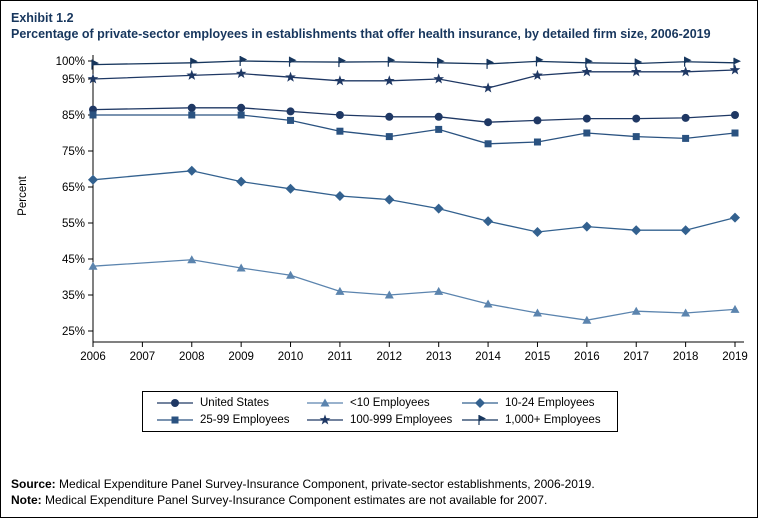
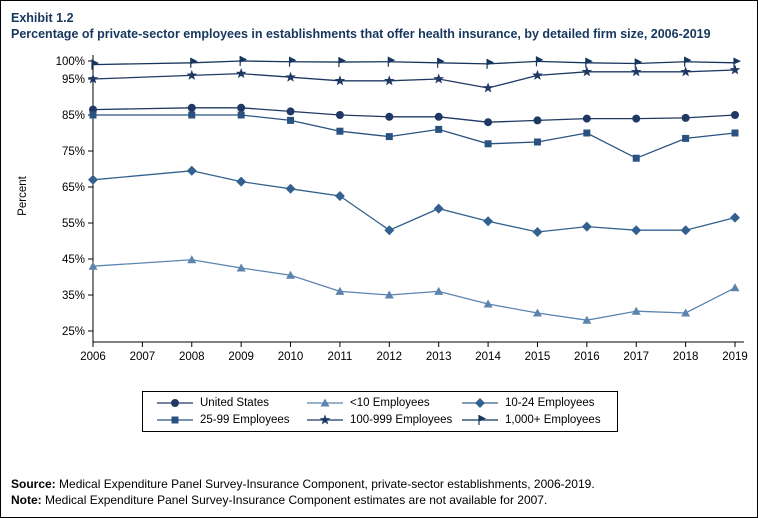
10-24 Employees/2012: 62% -> 53%
25-99 Employees/2017: 79% -> 73%
<10 Employees/2019: 31% -> 37%
